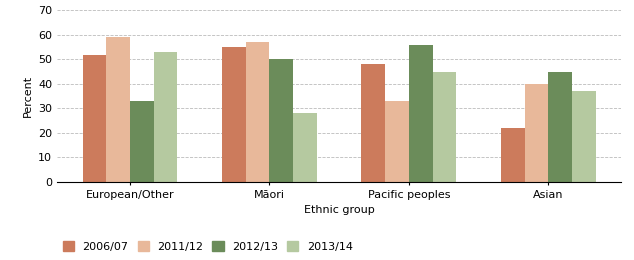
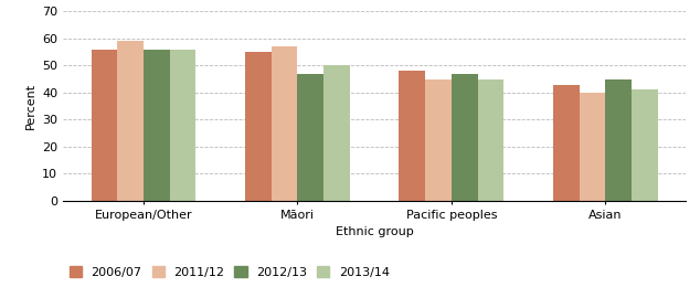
2006/07/European/Other: 52 -> 56
2012/13/European/Other: 33 -> 56
2013/14/European/Other: 53 -> 56
2012/13/Māori: 50 -> 47
2013/14/Māori: 28 -> 50
2011/12/Pacific peoples: 33 -> 45
2012/13/Pacific peoples: 56 -> 47
2006/07/Asian: 22 -> 43
2013/14/Asian: 37 -> 41
